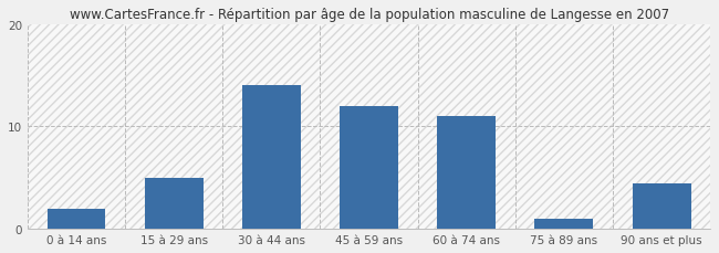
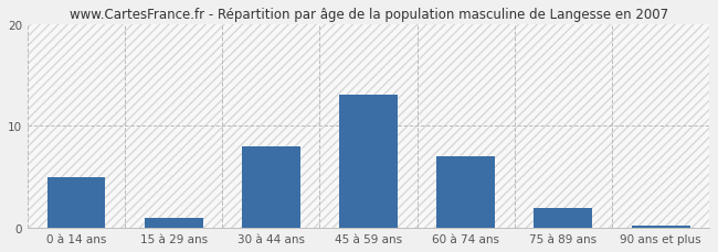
0 à 14 ans: 2.0 -> 5.0
15 à 29 ans: 5.0 -> 1.0
30 à 44 ans: 14.0 -> 8.0
45 à 59 ans: 12.0 -> 13.0
60 à 74 ans: 11.0 -> 7.0
75 à 89 ans: 1.0 -> 2.0
90 ans et plus: 4.4 -> 0.2
